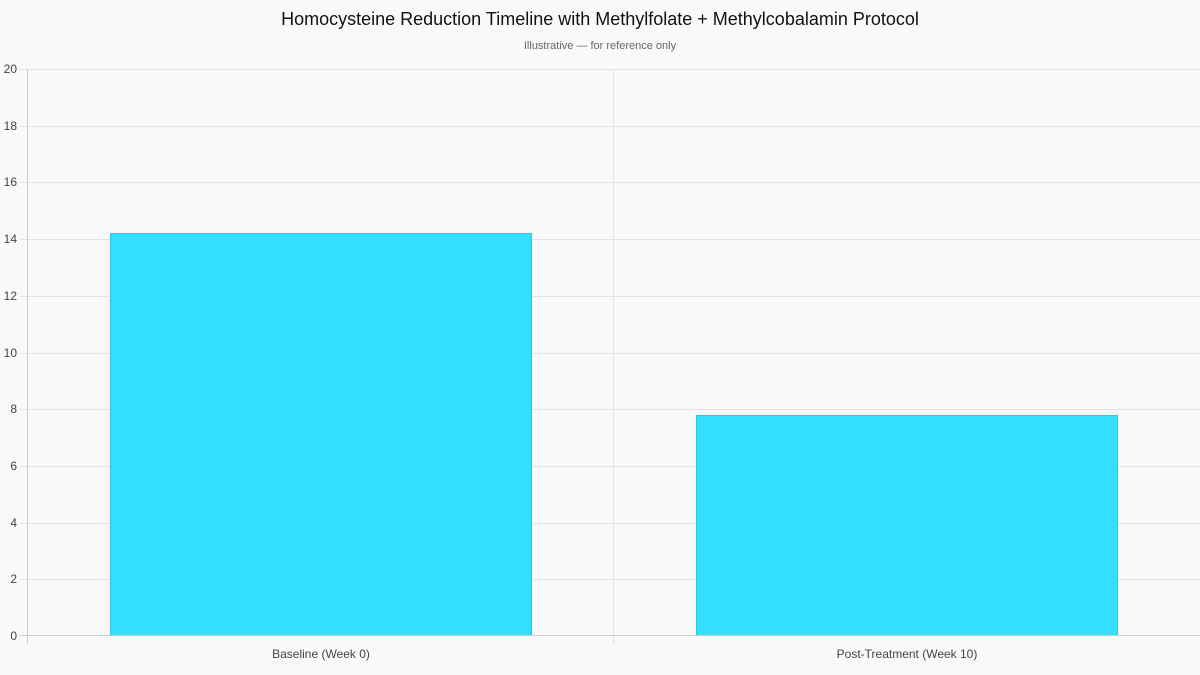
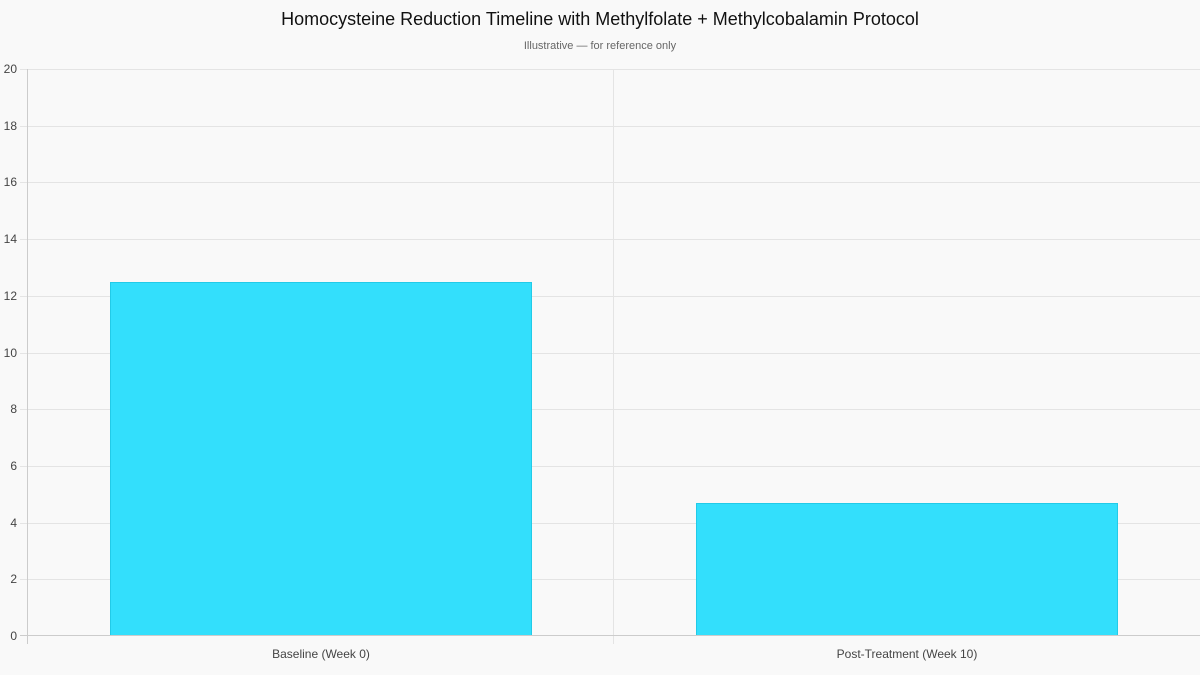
Baseline (Week 0): 14.2 -> 12.5
Post-Treatment (Week 10): 7.8 -> 4.7
